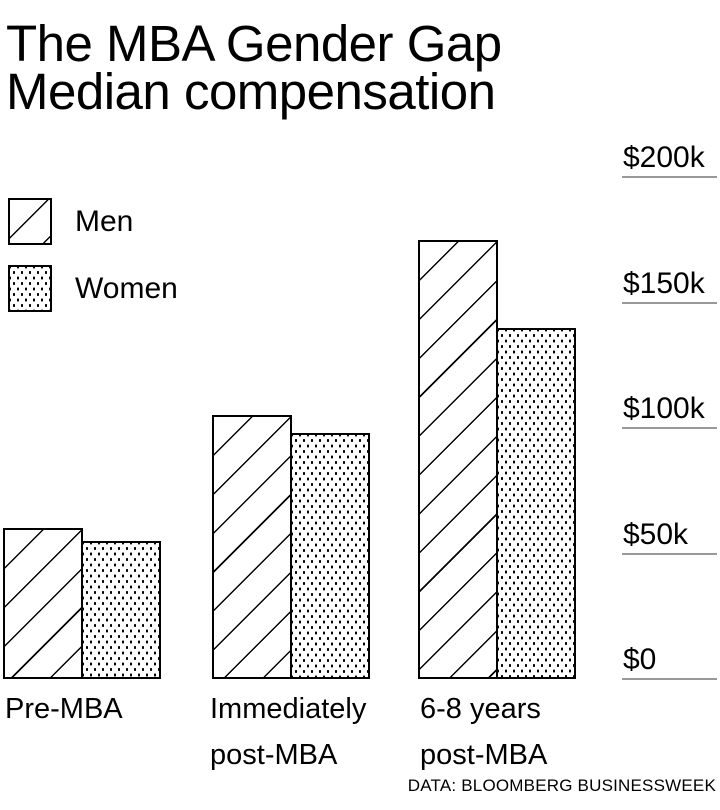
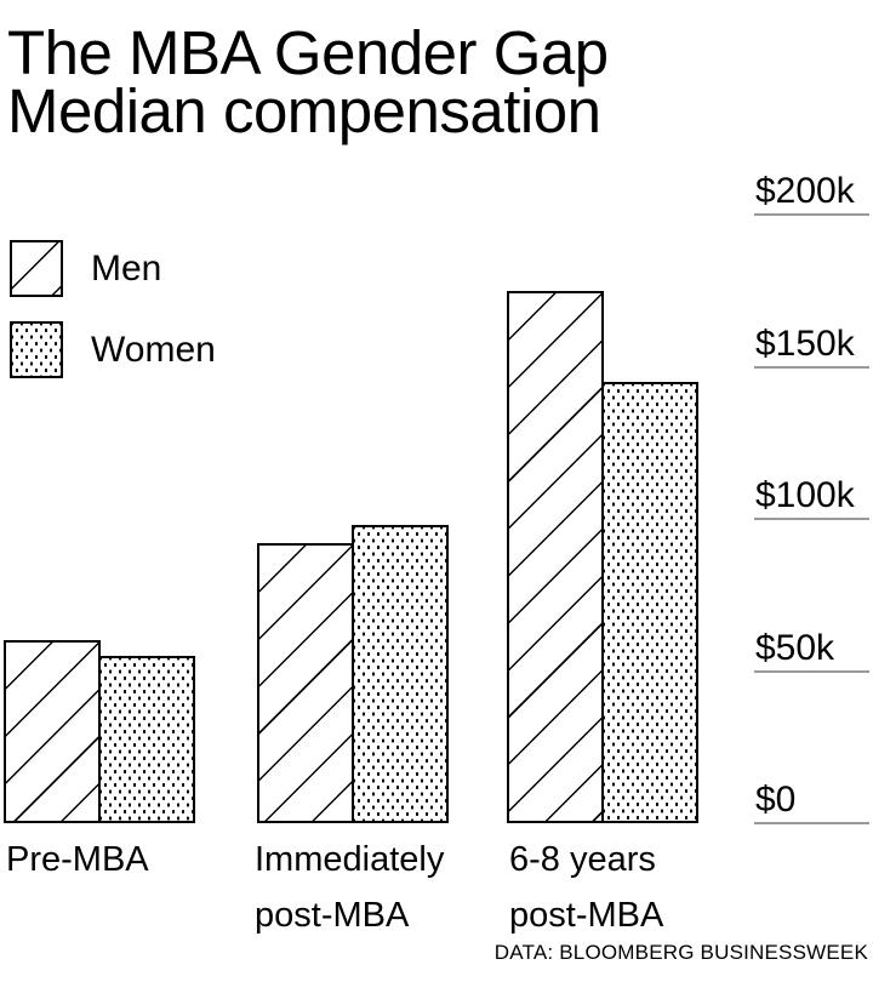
Men/Immediately post-MBA: $105k -> $92k
Women/6-8 years post-MBA: $140k -> $145k
